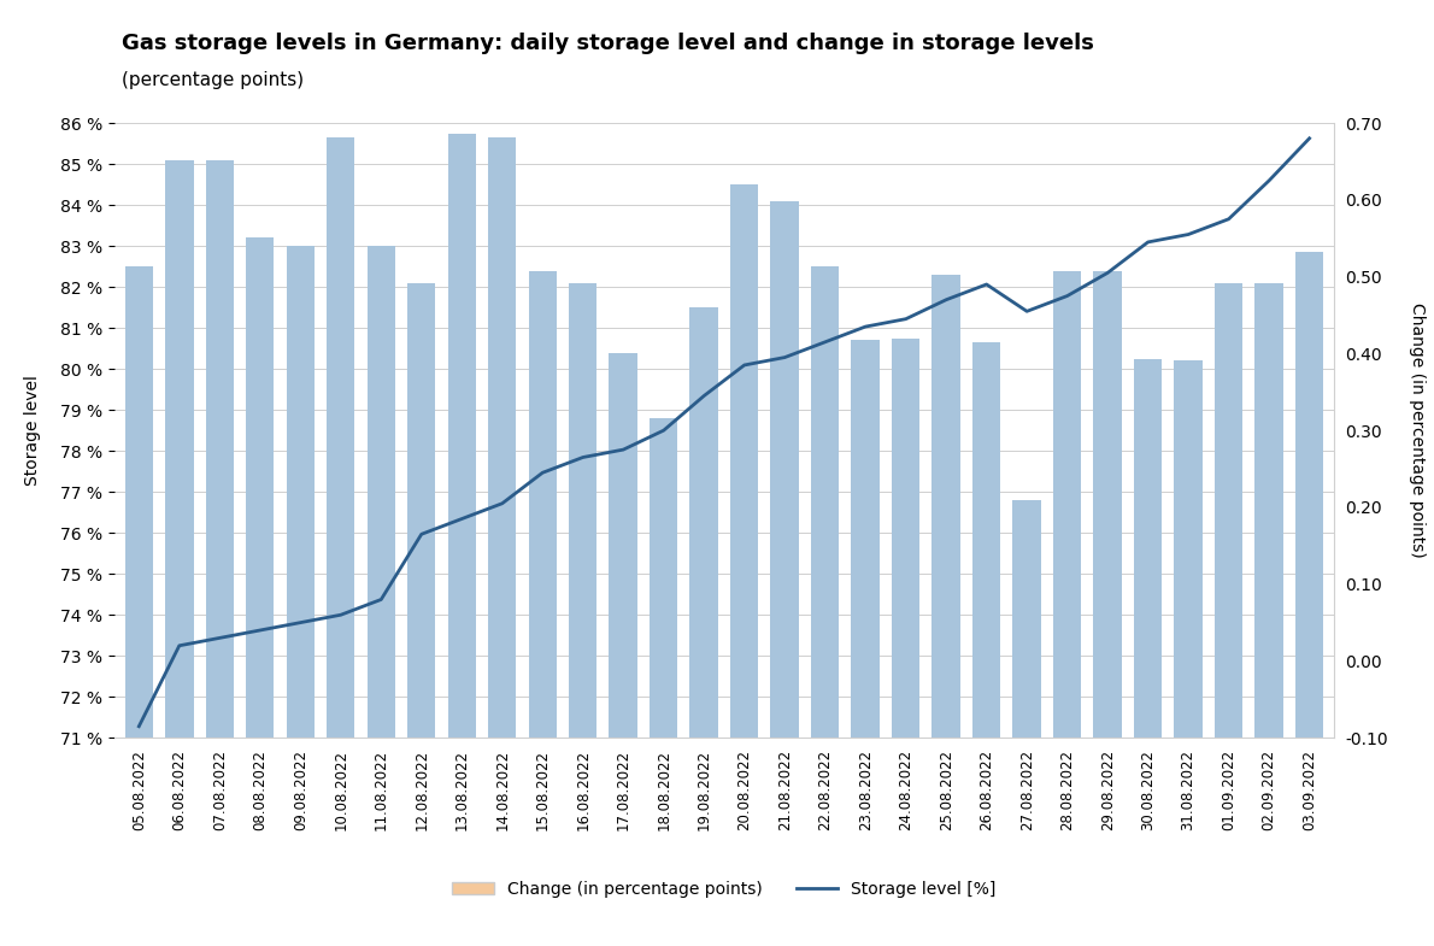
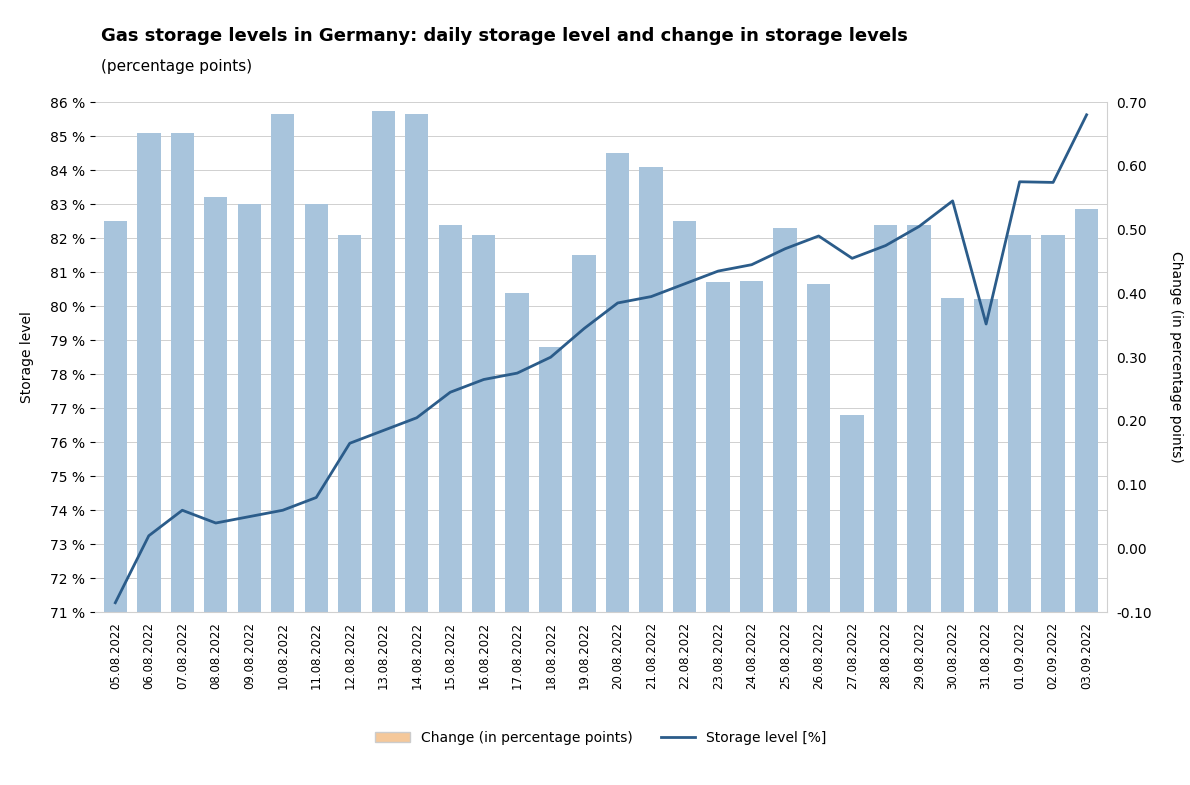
Storage level [%]/07.08.2022: 0.030 -> 0.060
Storage level [%]/31.08.2022: 0.555 -> 0.352
Storage level [%]/02.09.2022: 0.625 -> 0.574
